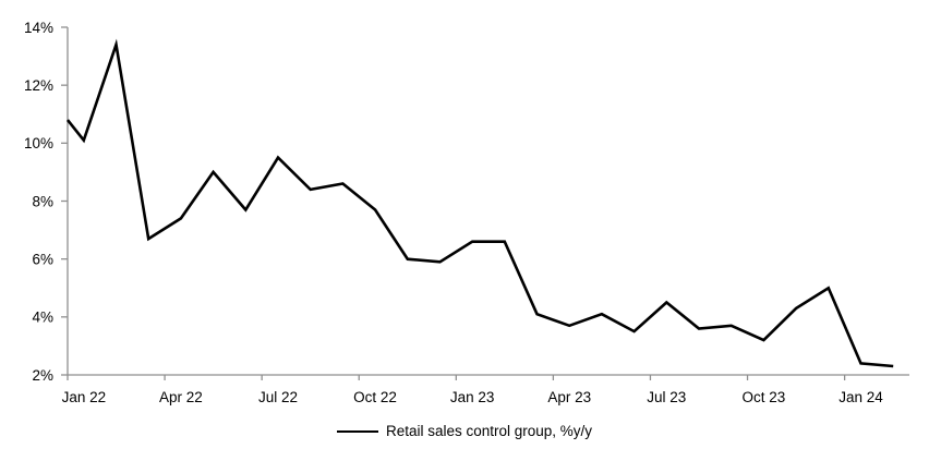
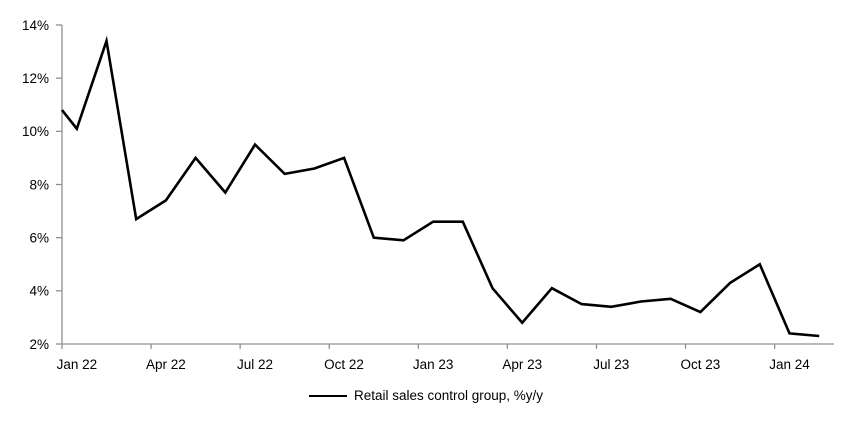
Oct 22: 7.7% -> 9.0%
Apr 23: 3.7% -> 2.8%
Jul 23: 4.5% -> 3.4%
